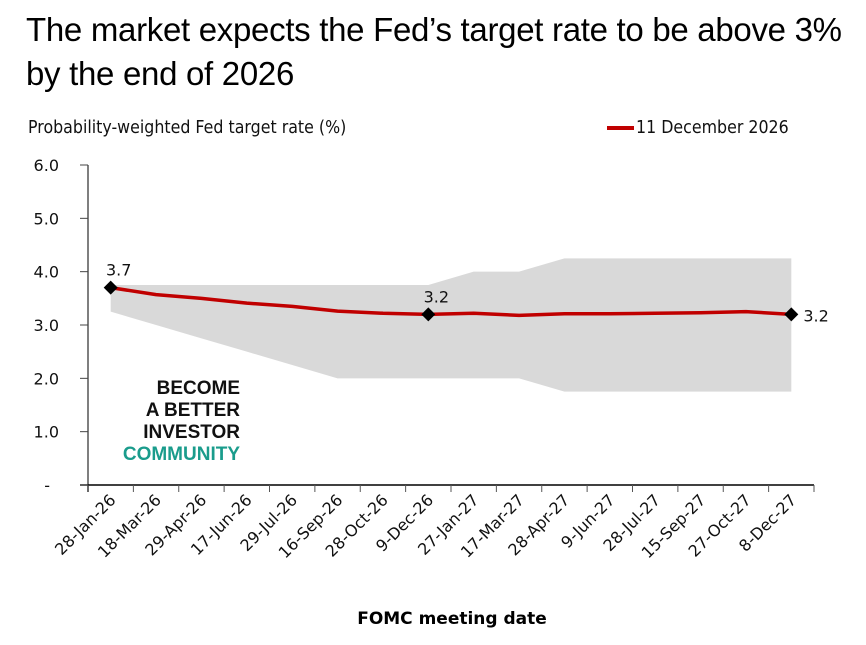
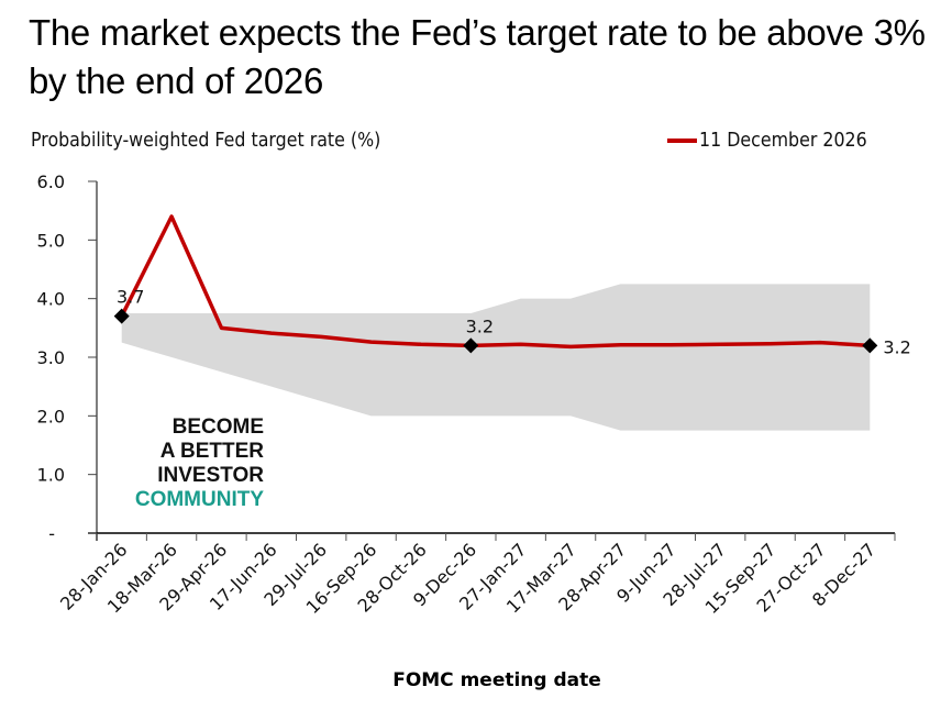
18-Mar-26: 3.6 -> 5.4
